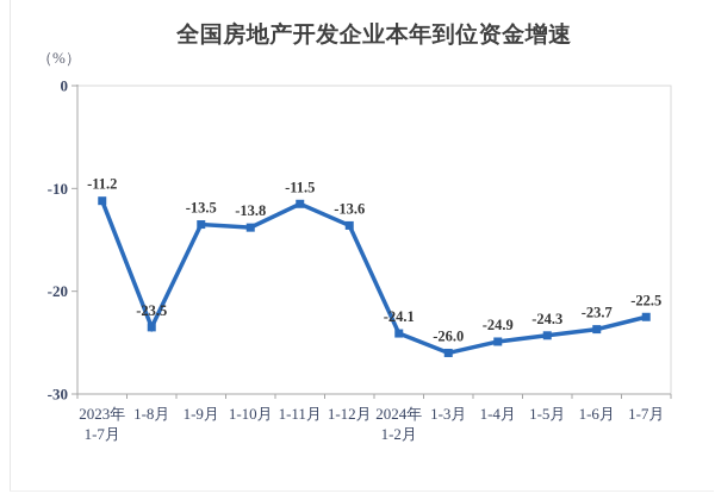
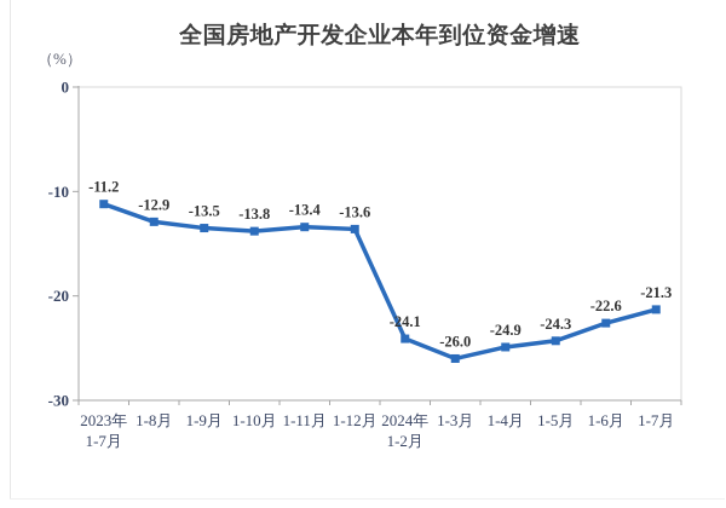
1-8月: -23.5 -> -12.9
1-11月: -11.5 -> -13.4
1-6月: -23.7 -> -22.6
1-7月: -22.5 -> -21.3
